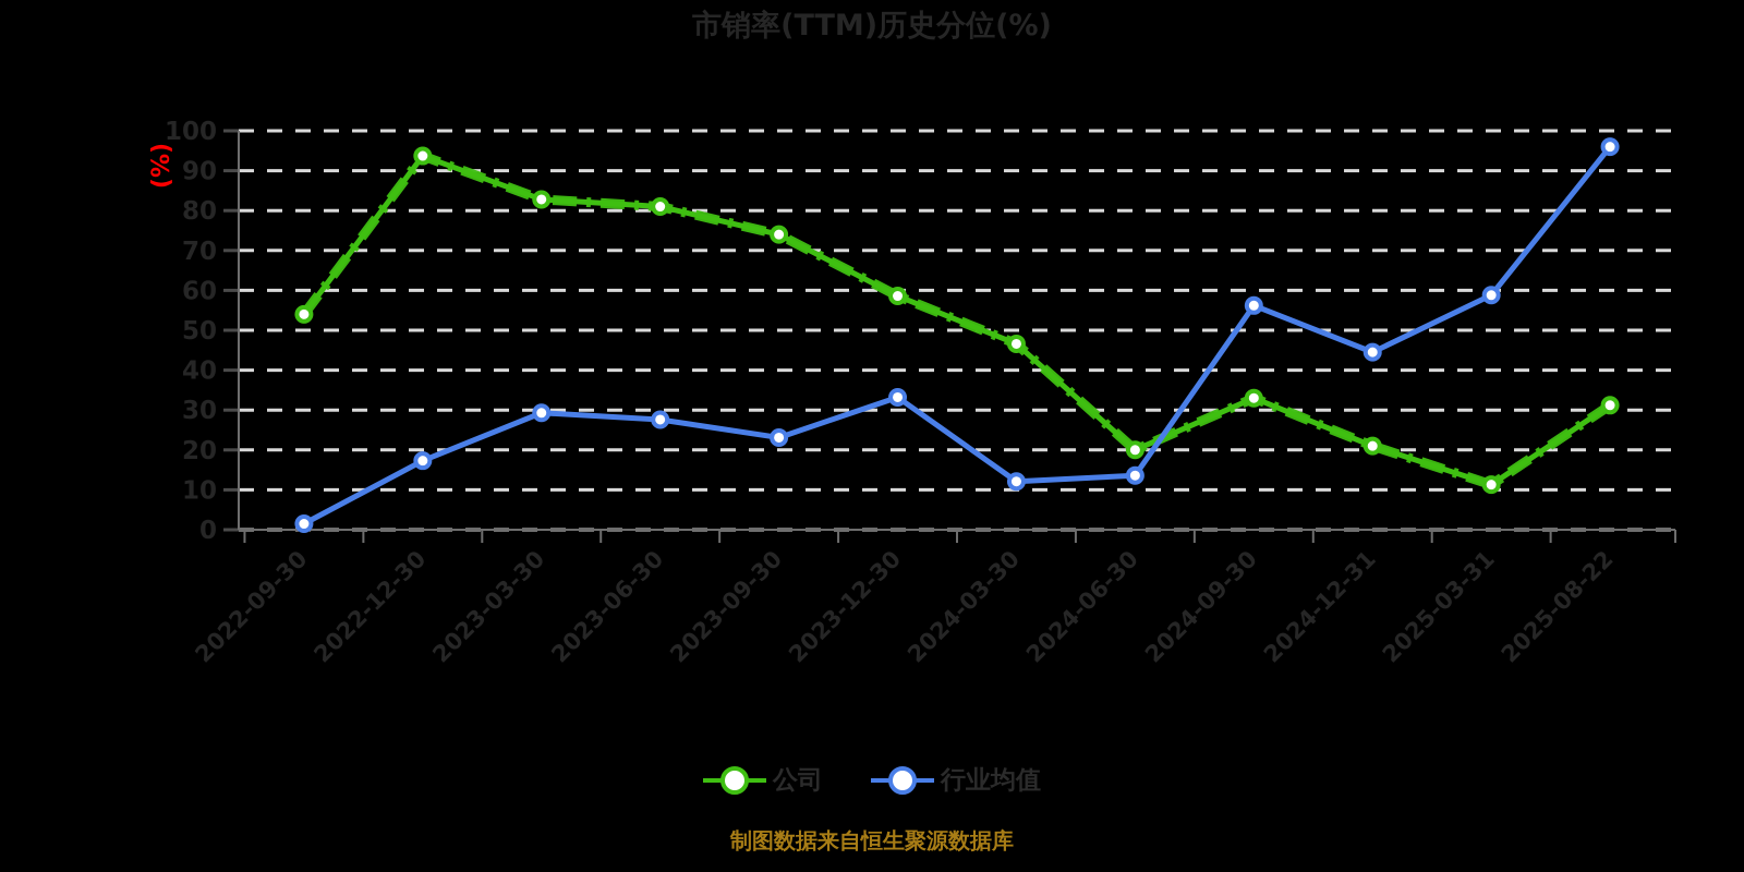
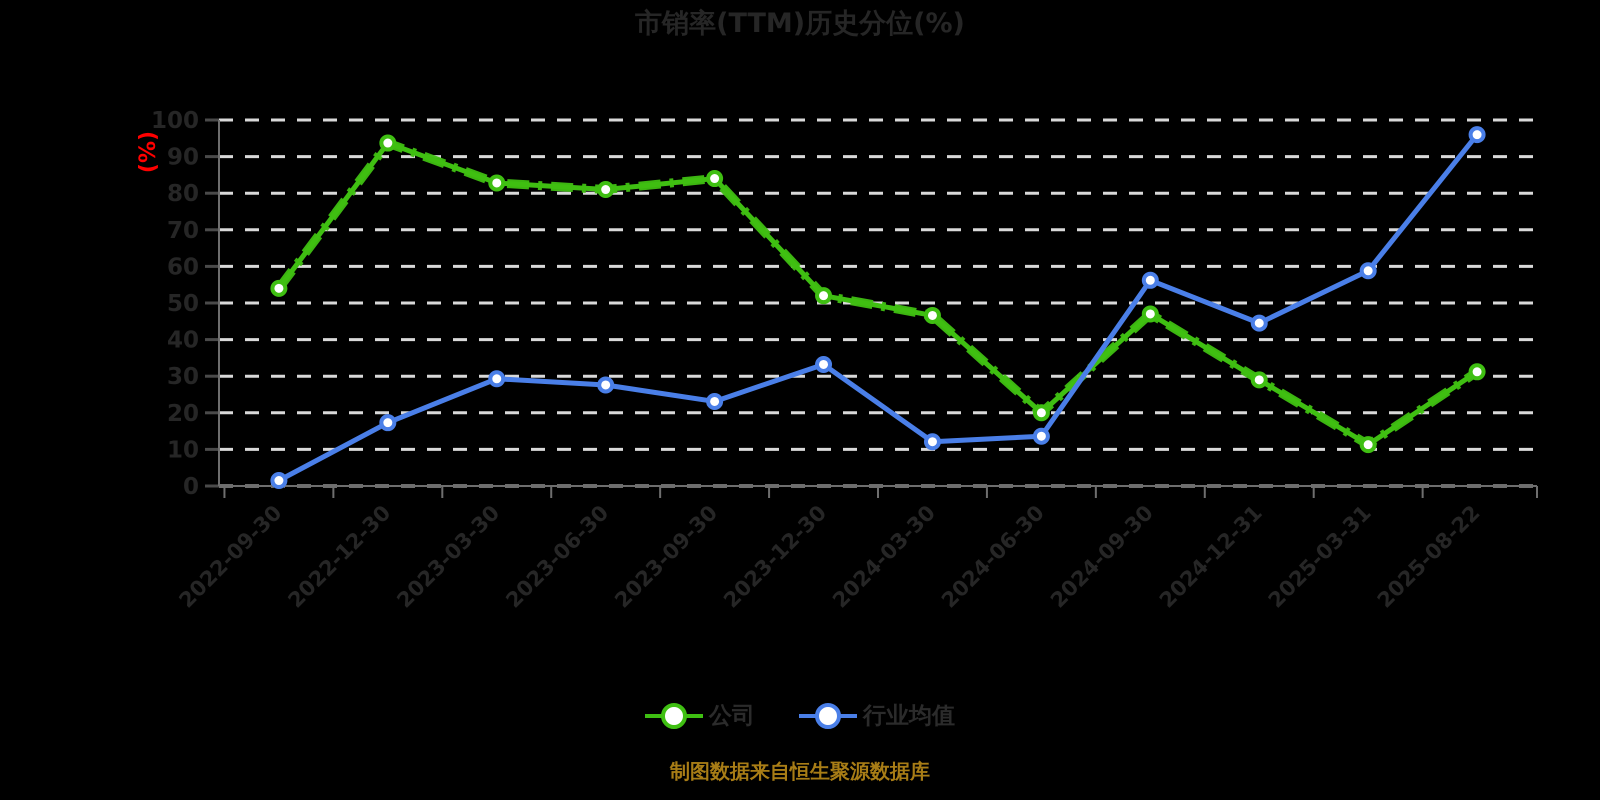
公司/2023-09-30: 74 -> 84
公司/2023-12-30: 59 -> 52
公司/2024-09-30: 33 -> 47
公司/2024-12-31: 21 -> 29
